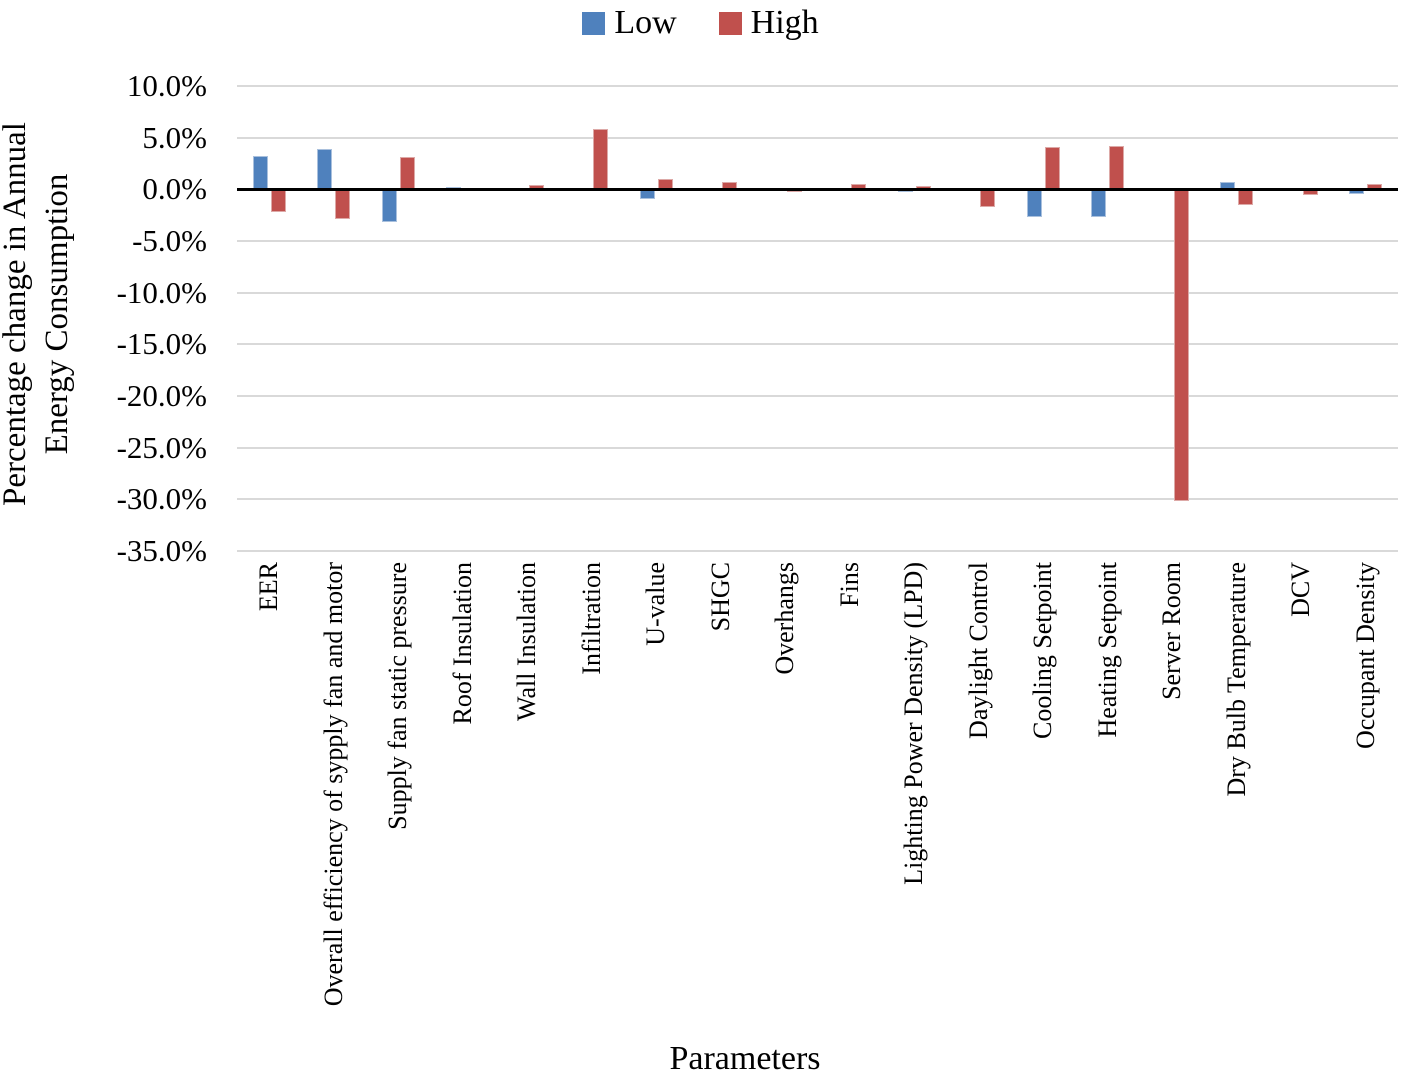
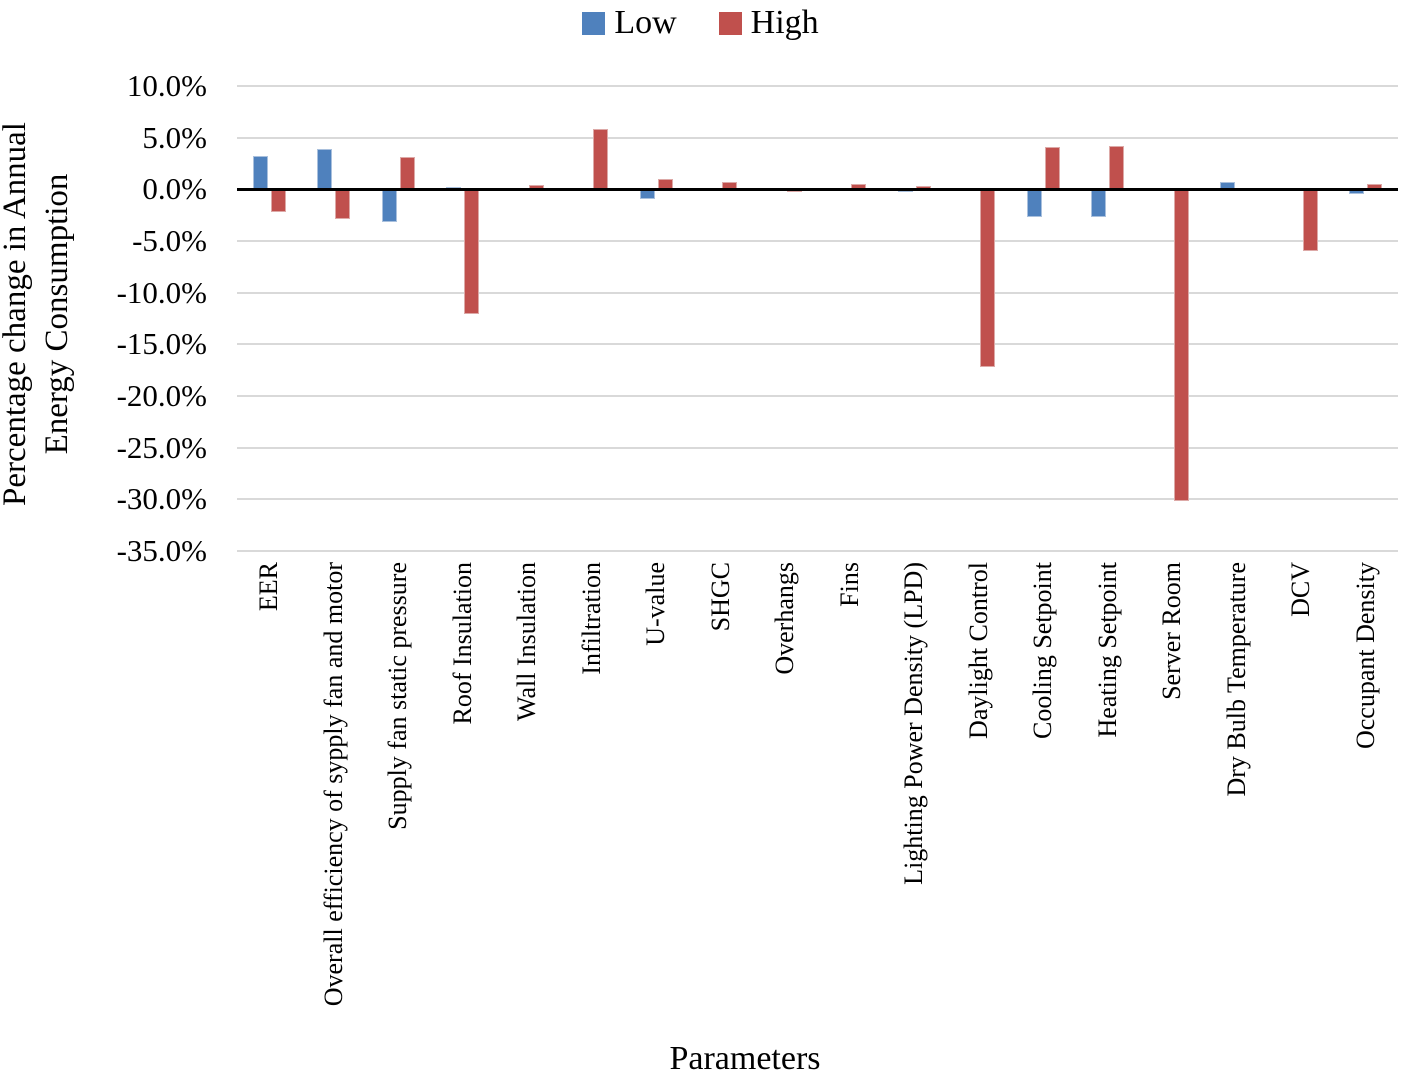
High/Roof Insulation: -0.2% -> -12.1%
High/Daylight Control: -1.7% -> -17.2%
High/Dry Bulb Temperature: -1.5% -> -0.1%
High/DCV: -0.6% -> -6.0%
